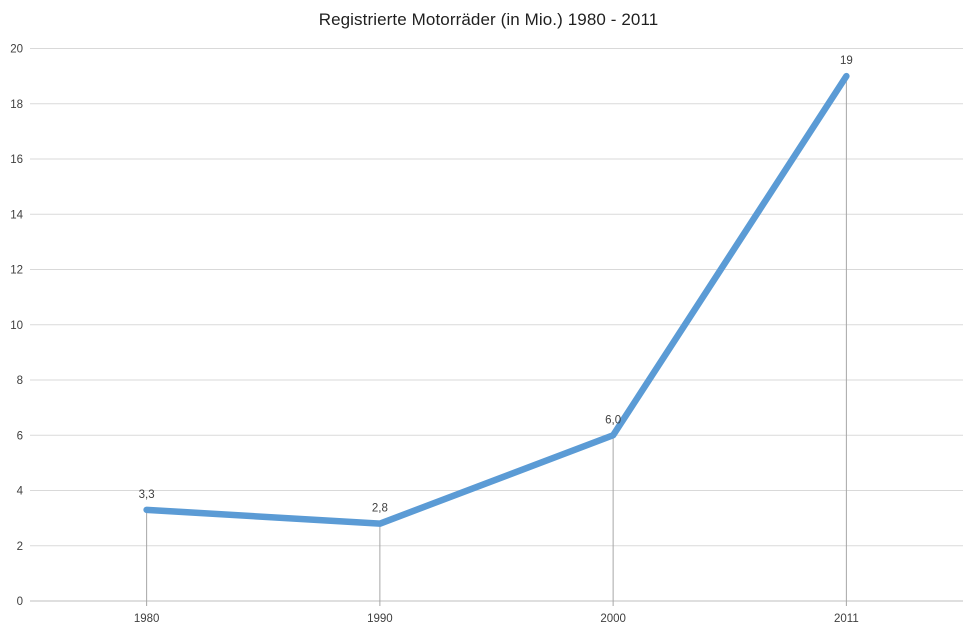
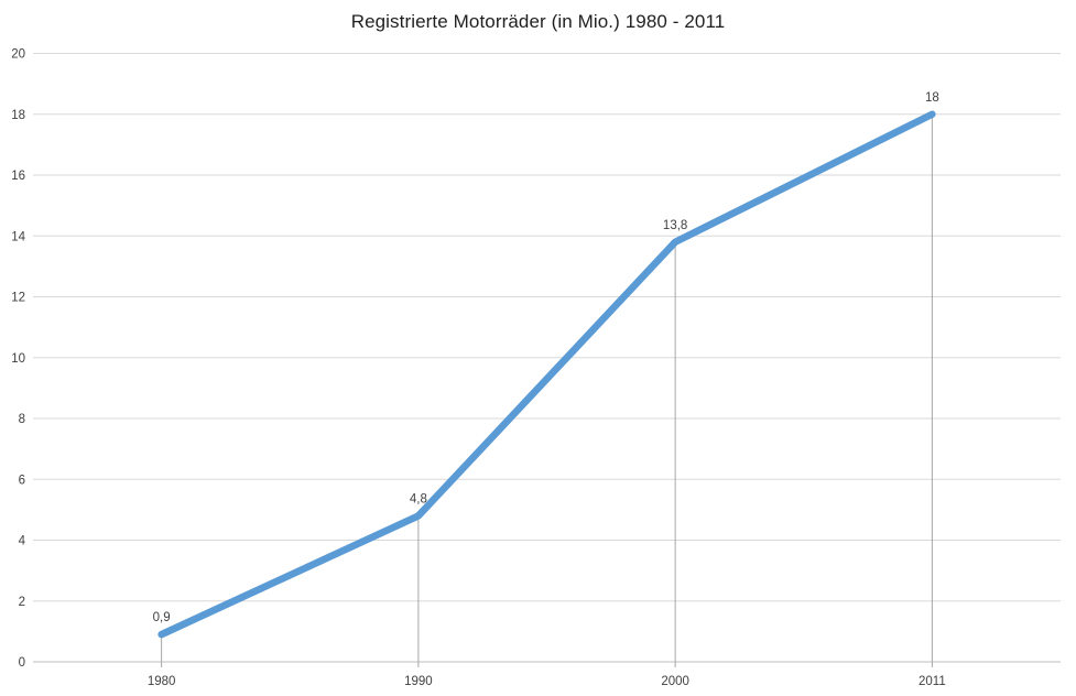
1980: 3,3 -> 0,9
1990: 2,8 -> 4,8
2000: 6,0 -> 13,8
2011: 19 -> 18
